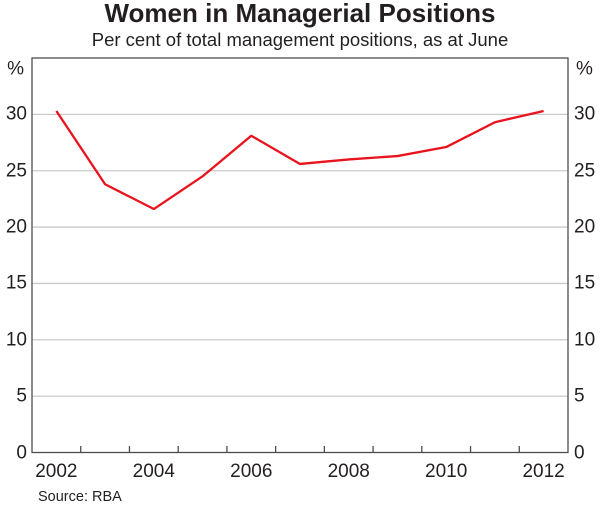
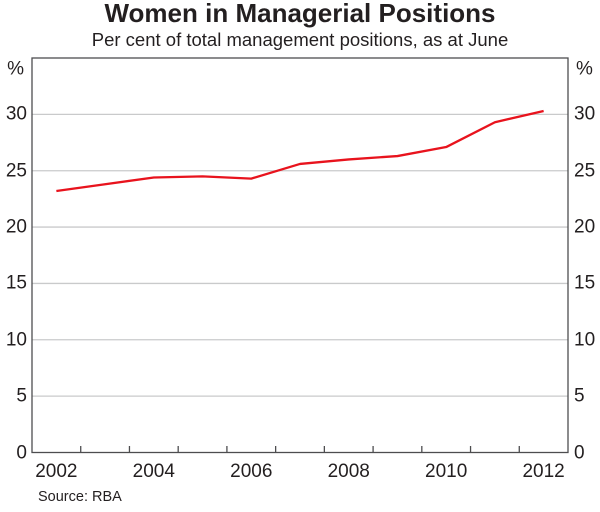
2002: 30.3 -> 23.2
2004: 21.6 -> 24.4
2006: 28.1 -> 24.3
